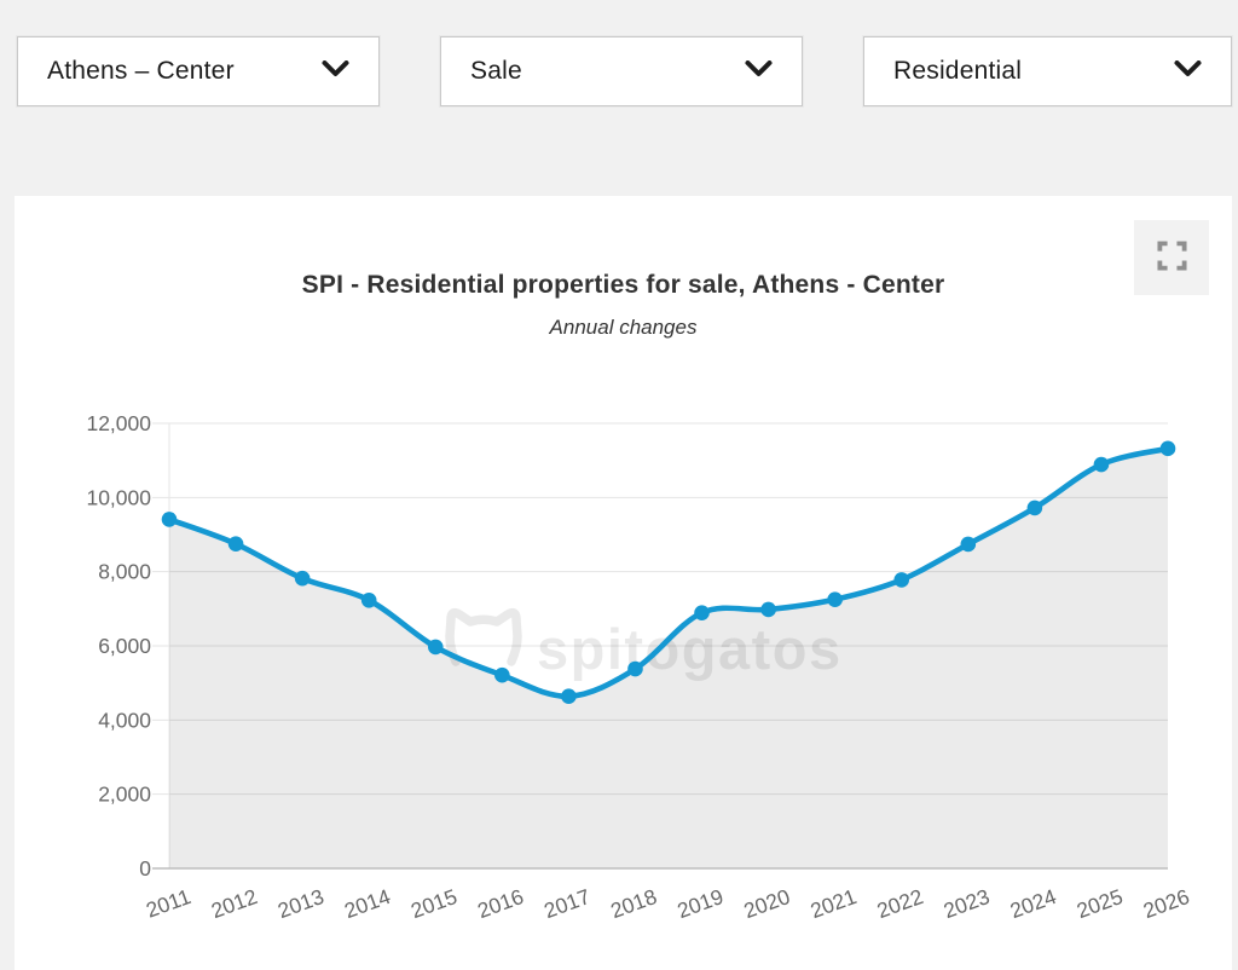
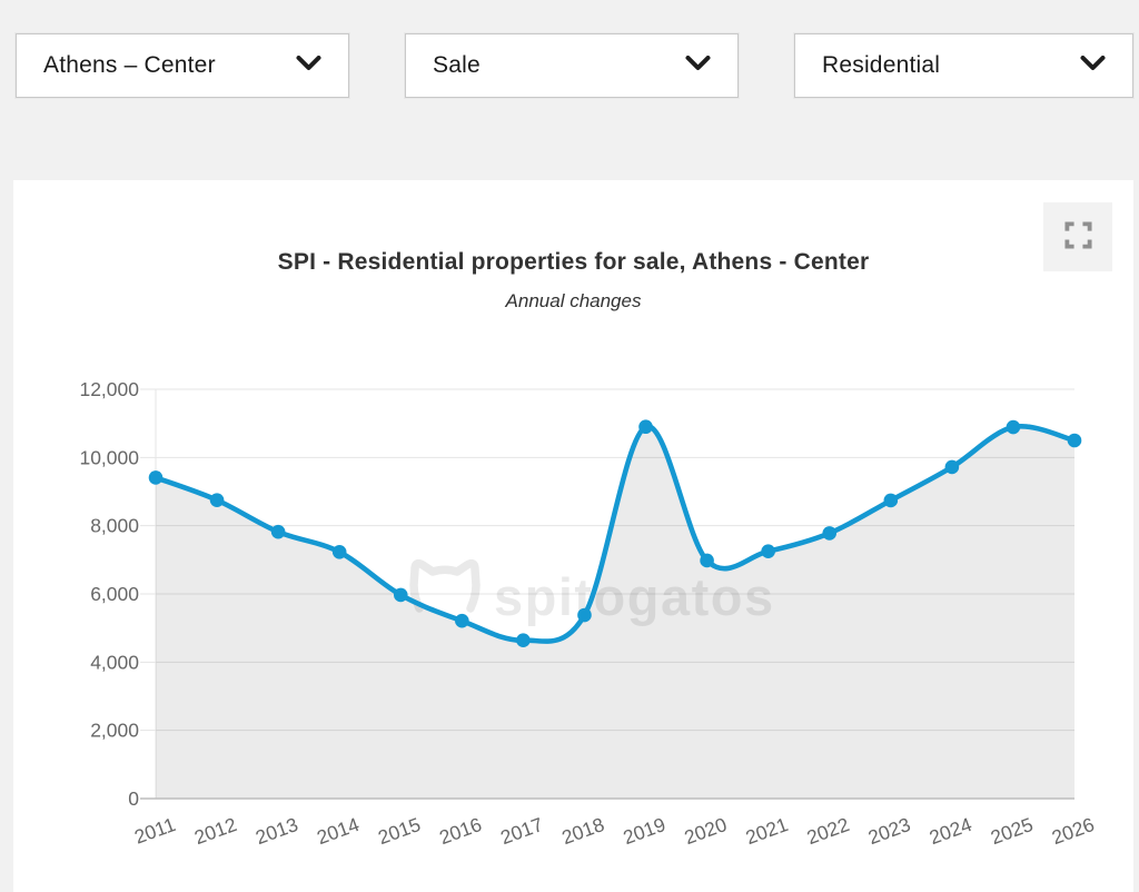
2019: 6900 -> 10900
2026: 11300 -> 10500
